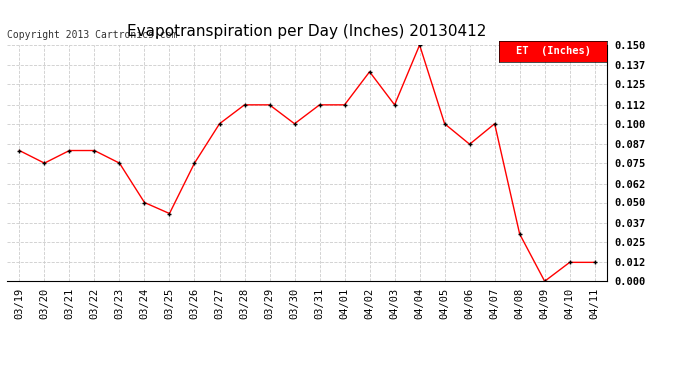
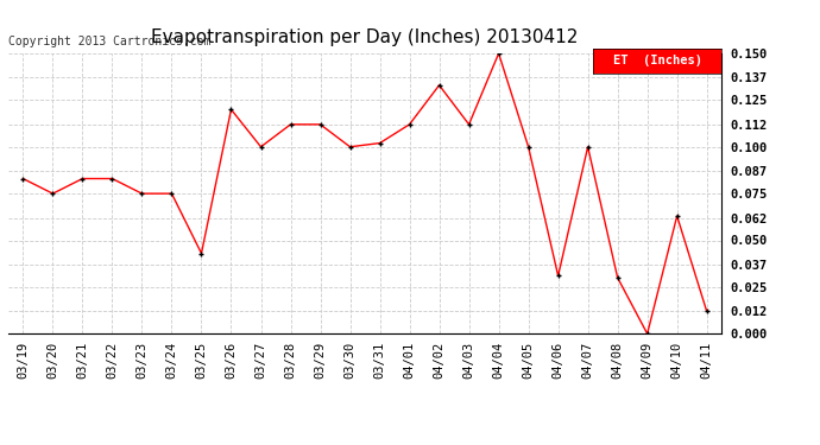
03/24: 0.050 -> 0.075
03/26: 0.075 -> 0.120
03/31: 0.112 -> 0.102
04/06: 0.087 -> 0.031
04/10: 0.012 -> 0.063
